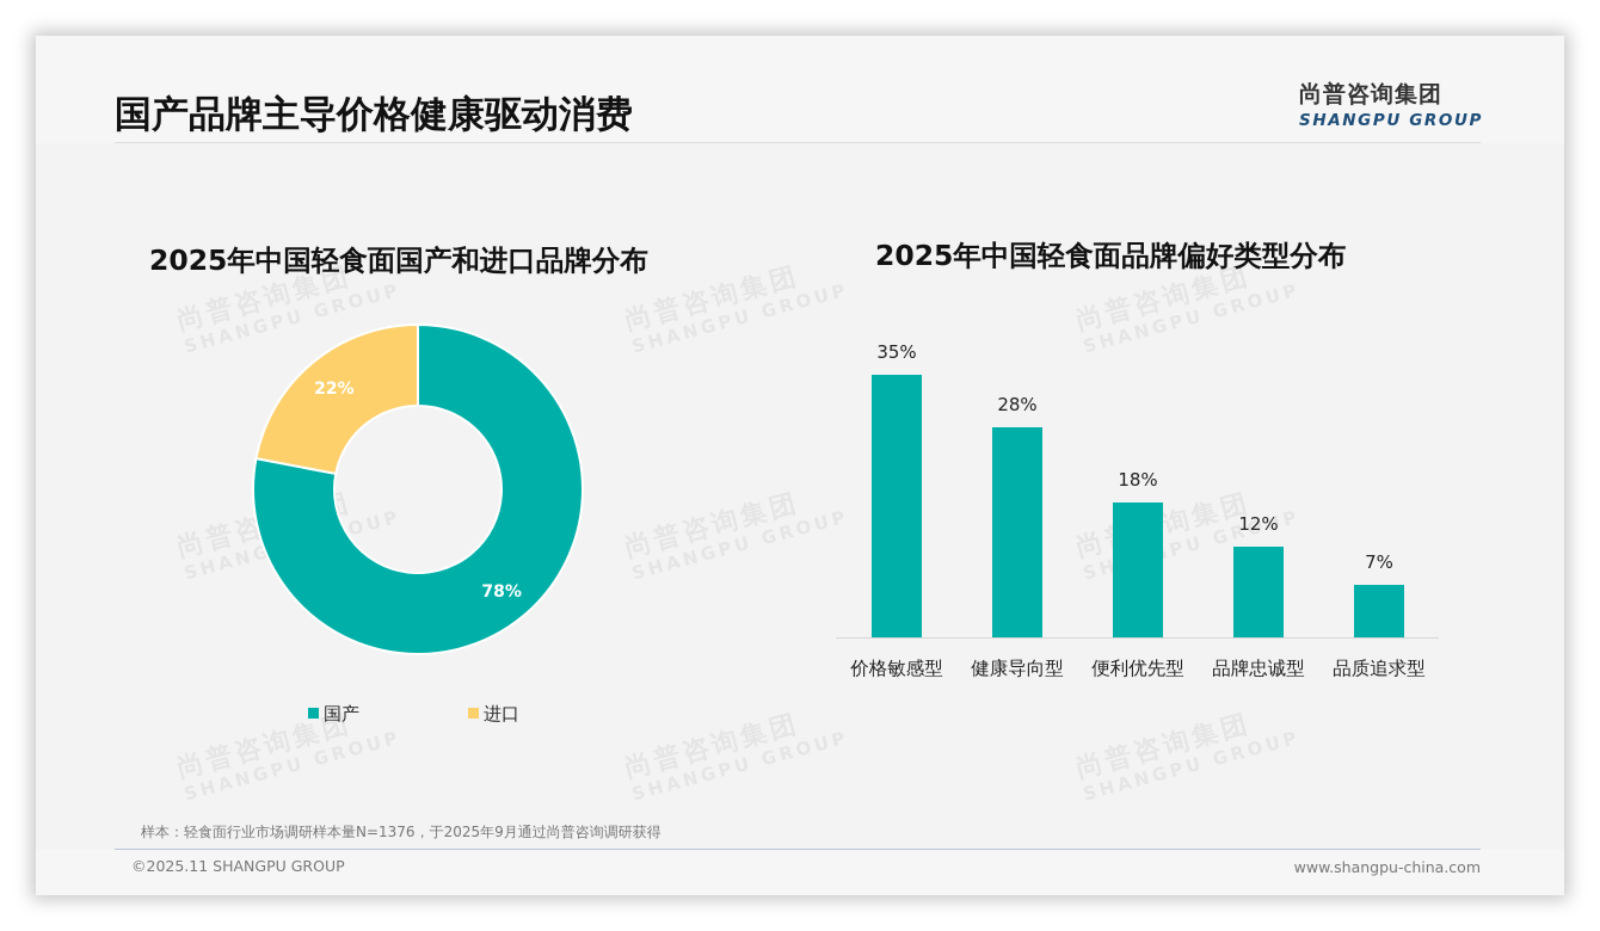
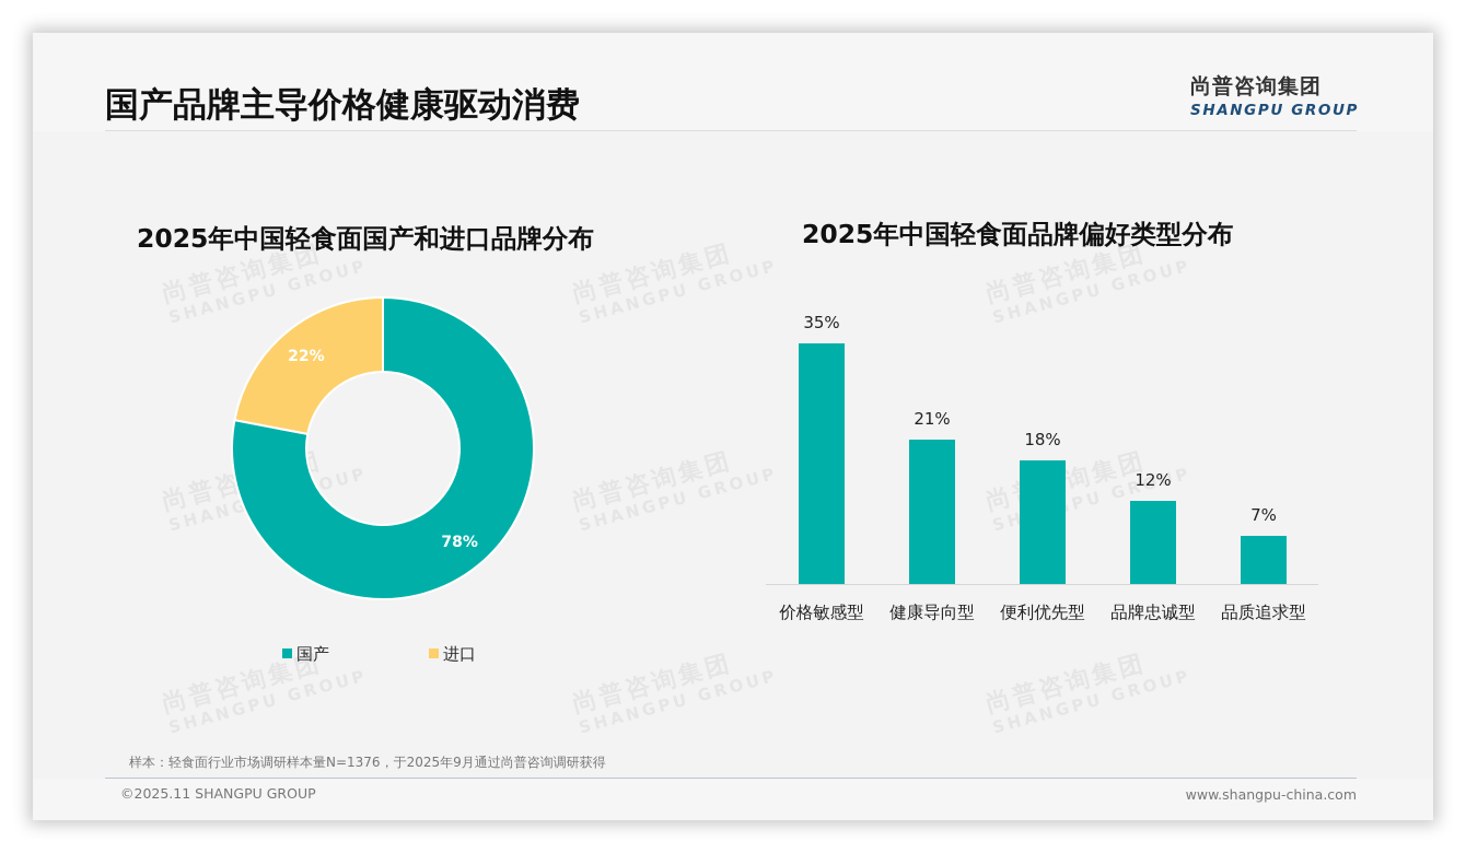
2025年中国轻食面品牌偏好类型分布/健康导向型: 28% -> 21%
